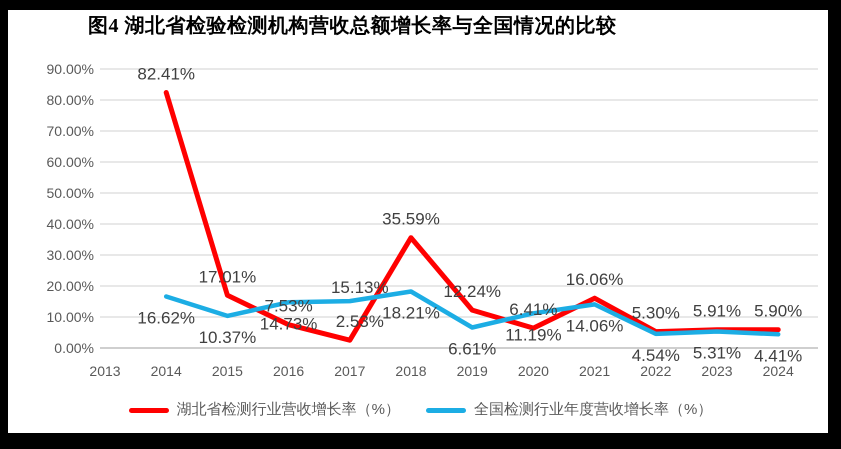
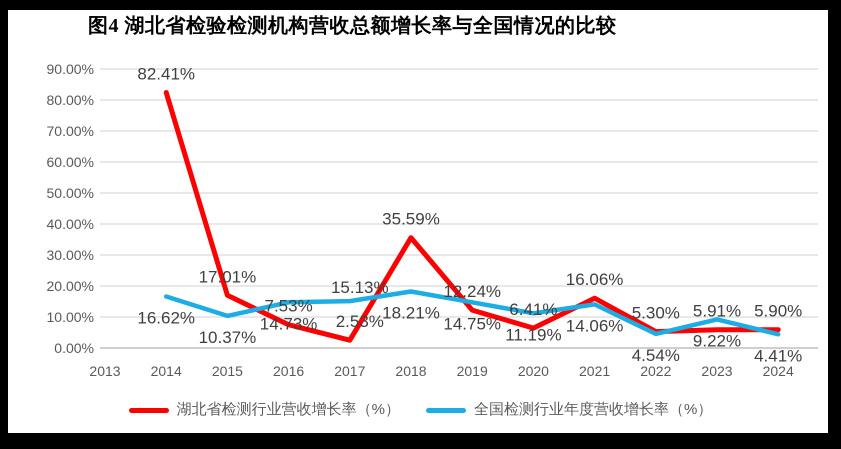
全国检测行业年度营收增长率（%）/2019: 6.61% -> 14.75%
全国检测行业年度营收增长率（%）/2023: 5.31% -> 9.22%
